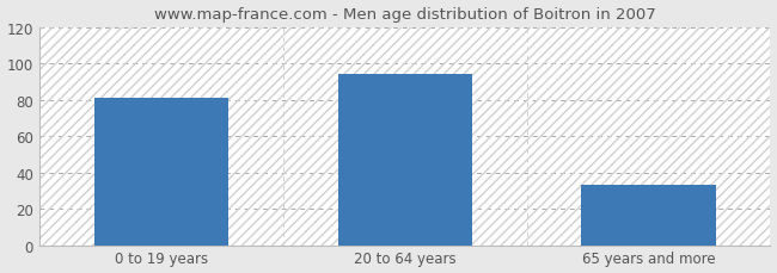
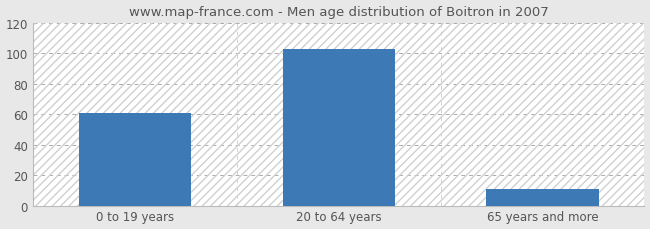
0 to 19 years: 81 -> 61
20 to 64 years: 94 -> 103
65 years and more: 33 -> 11
